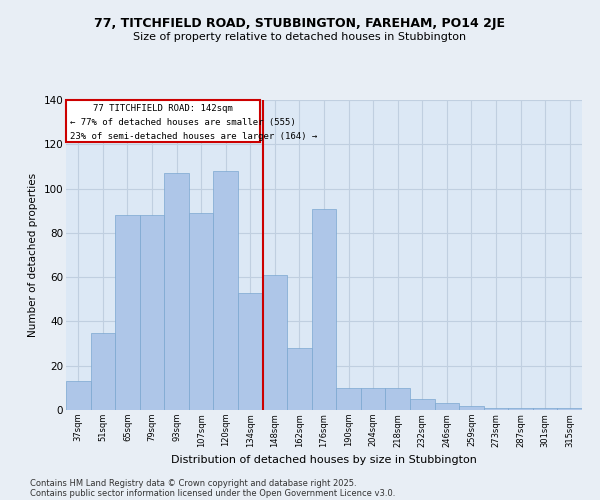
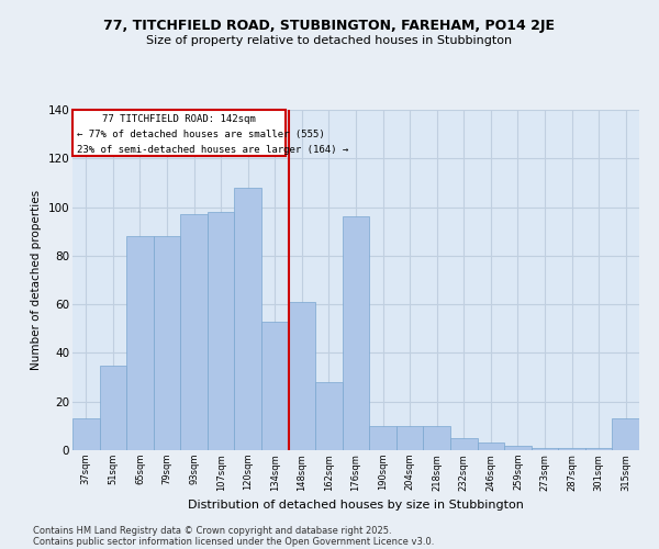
93sqm: 107 -> 97
107sqm: 89 -> 98
176sqm: 91 -> 96
315sqm: 1 -> 13
